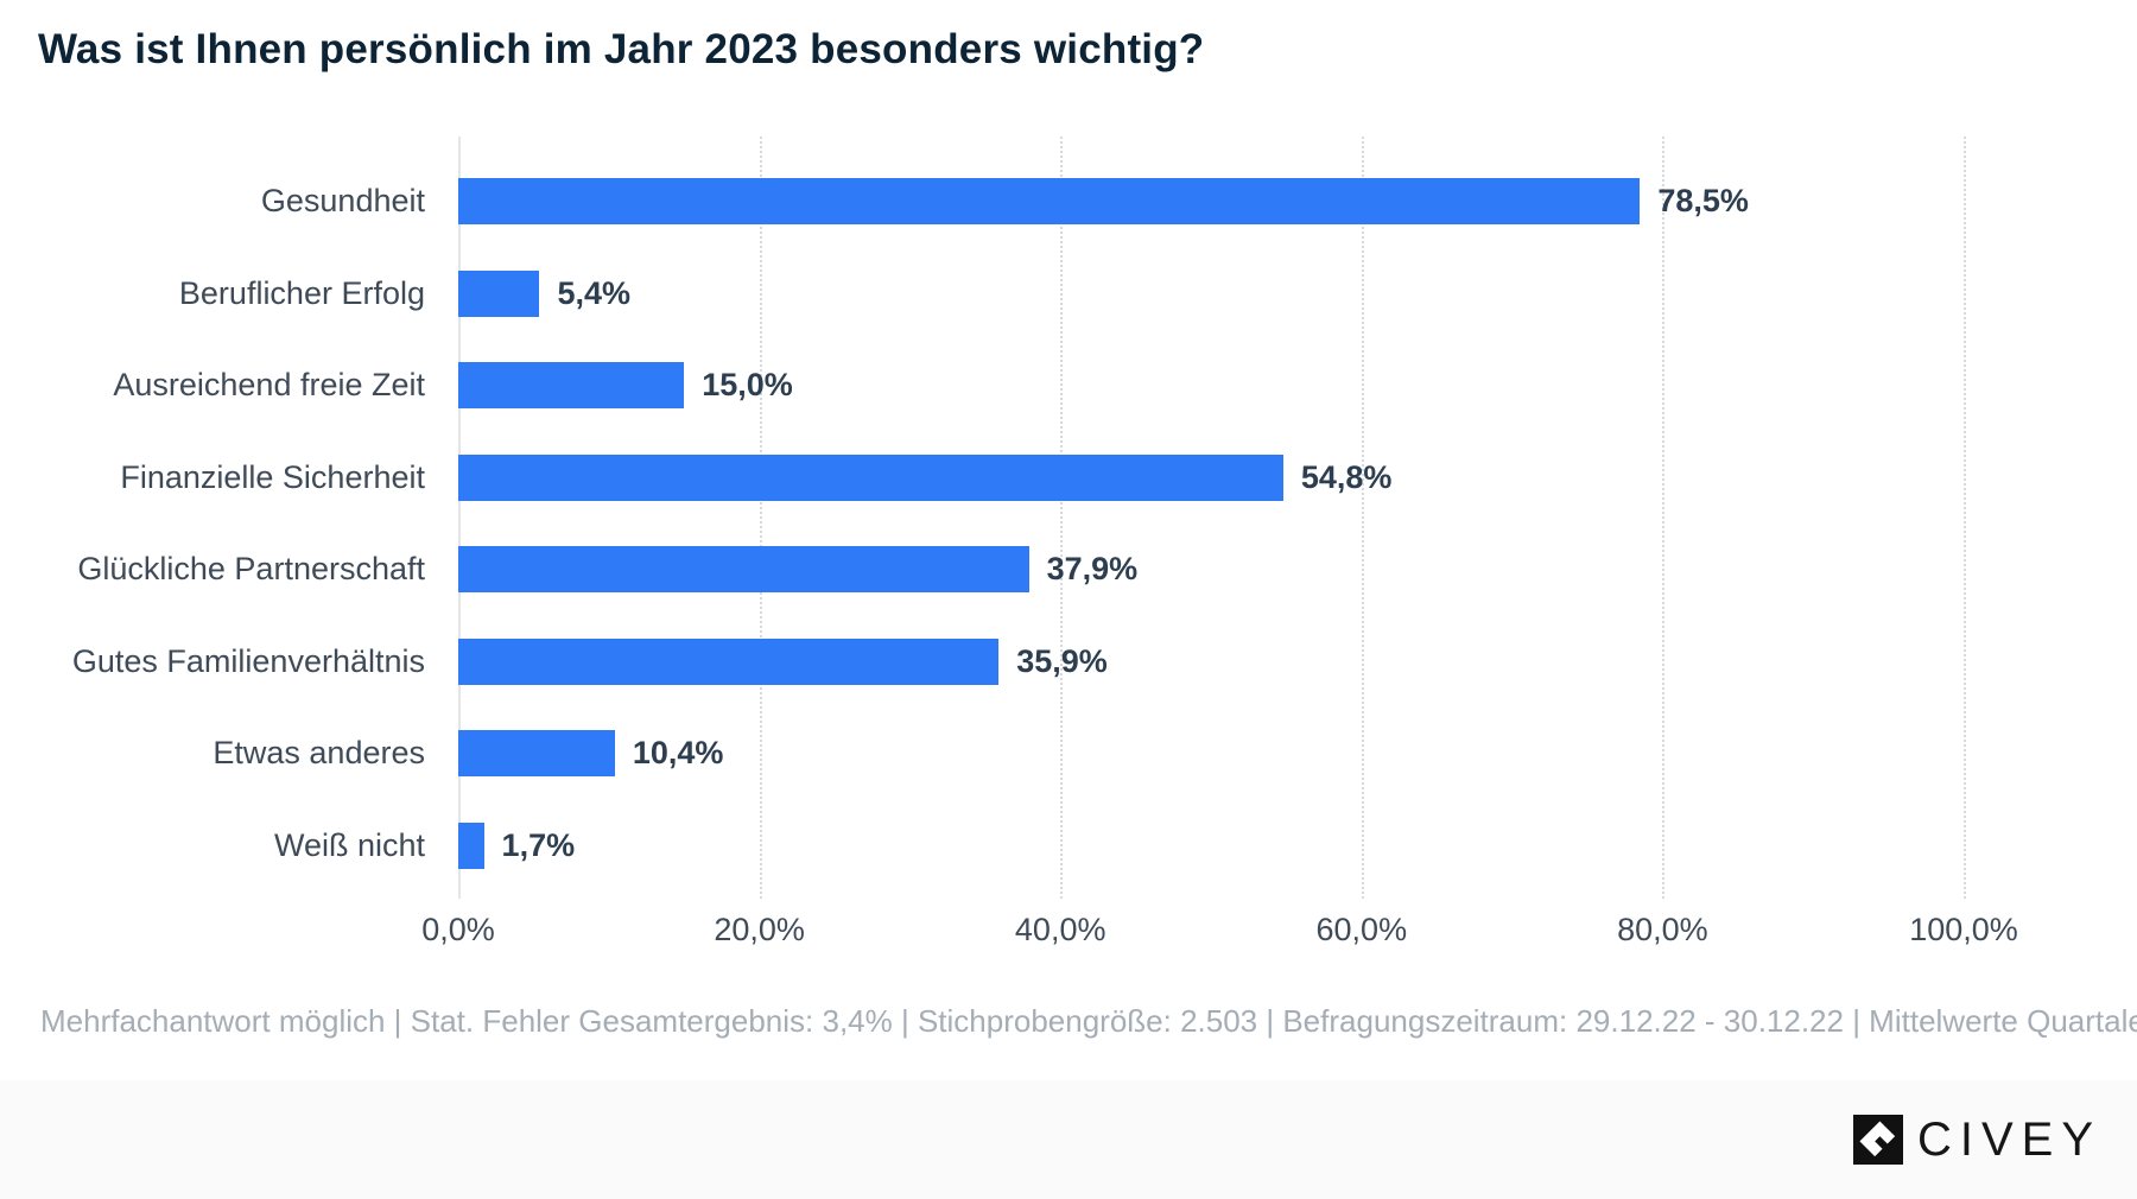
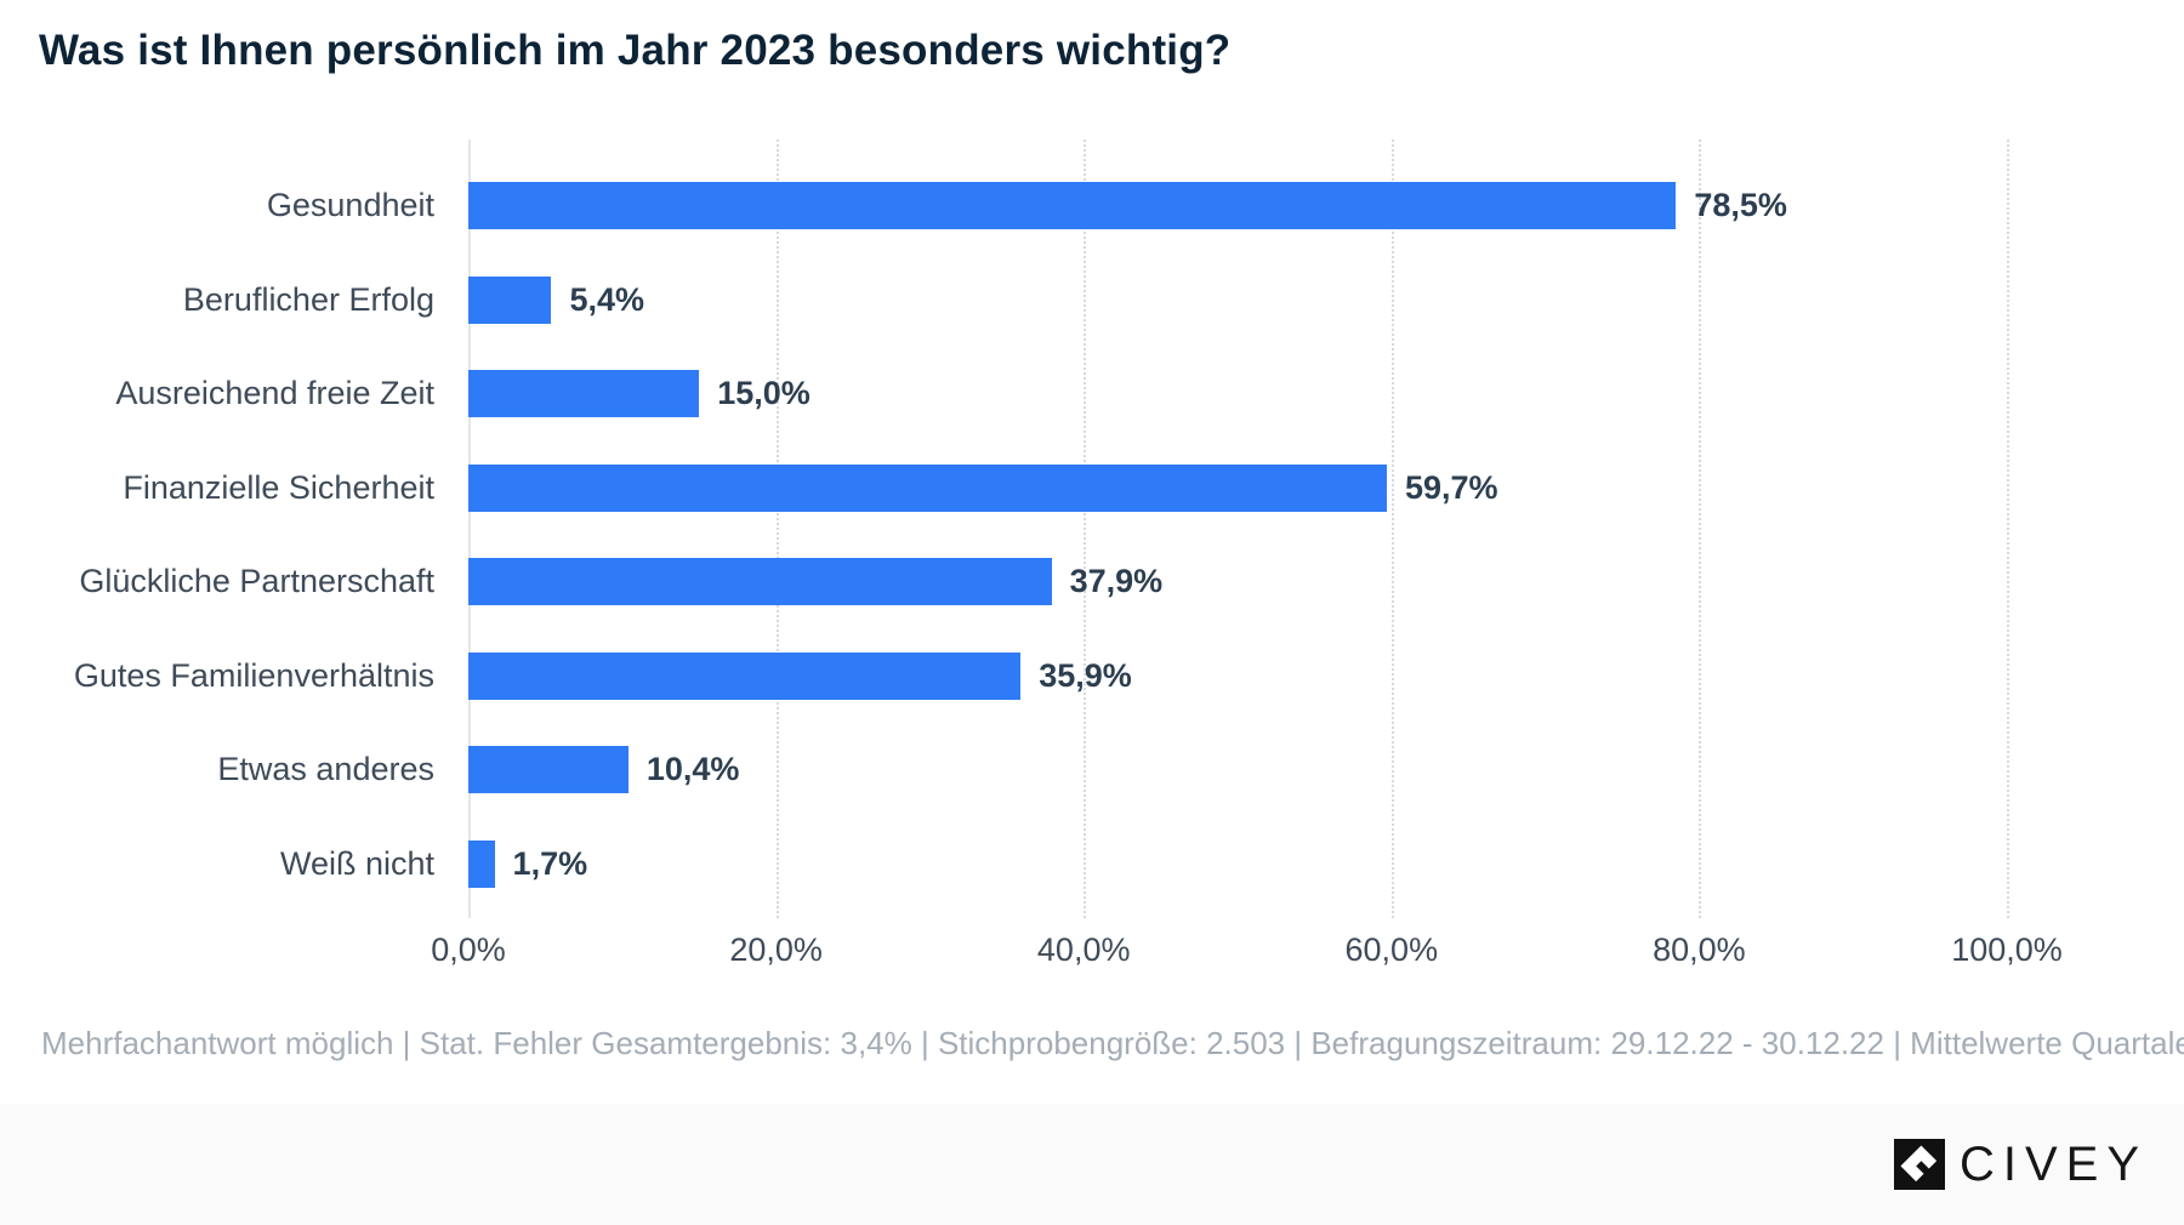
Finanzielle Sicherheit: 54,8% -> 59,7%
